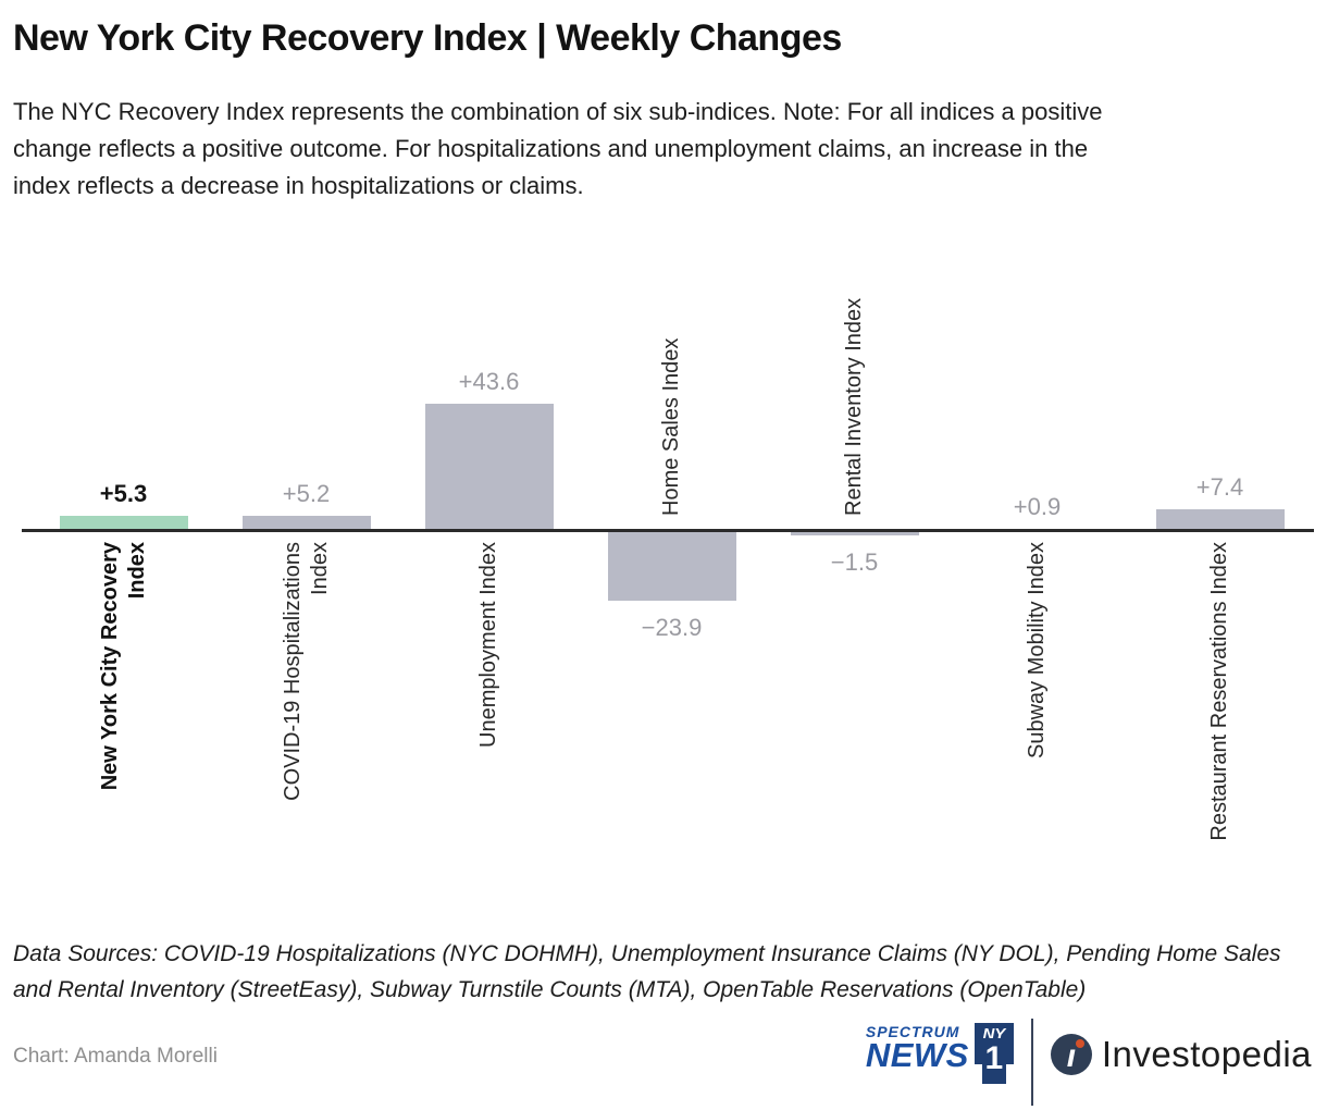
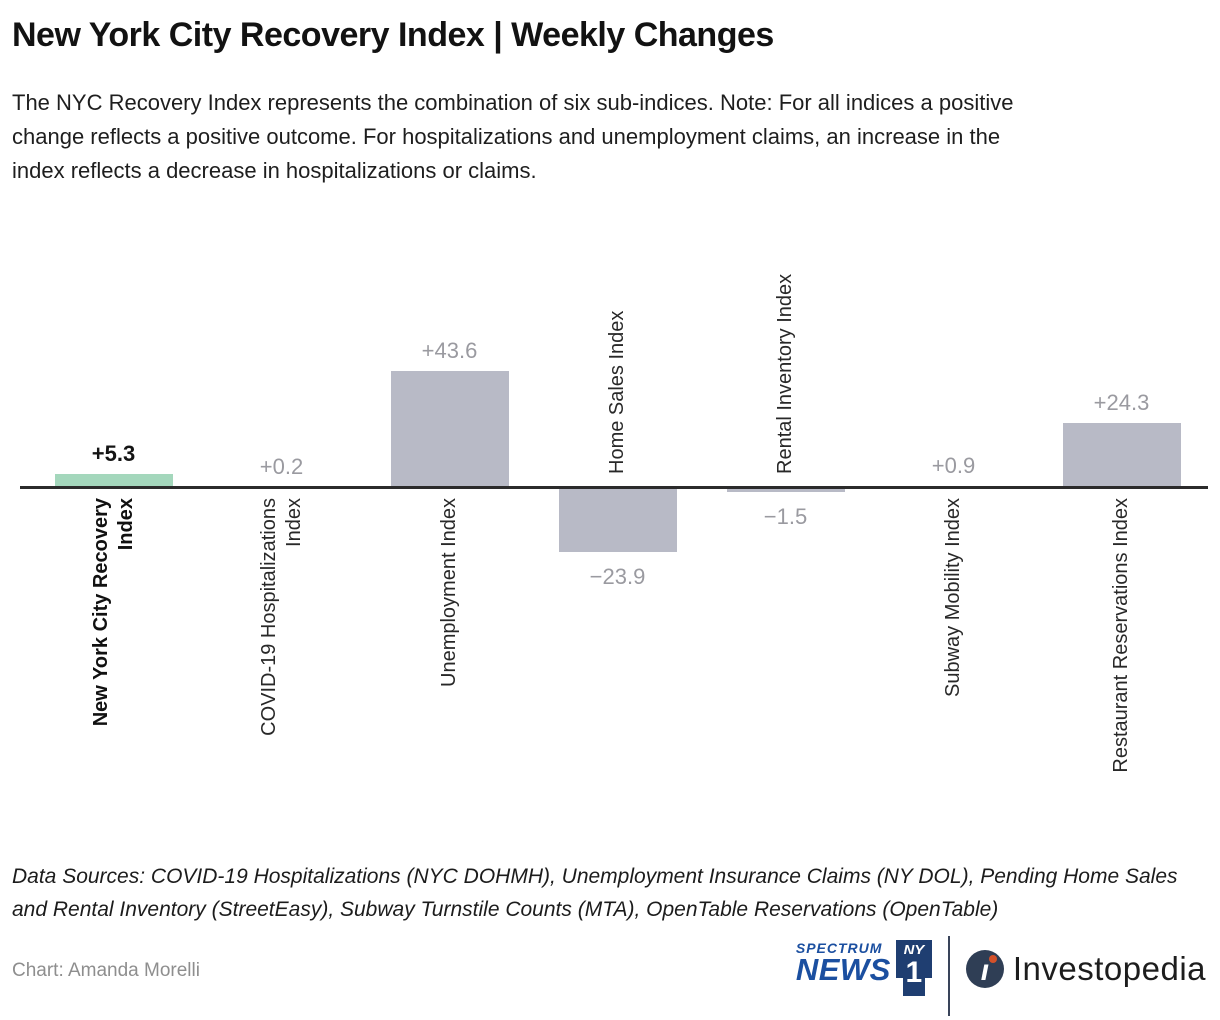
COVID-19 Hospitalizations Index: +5.2 -> +0.2
Restaurant Reservations Index: +7.4 -> +24.3
